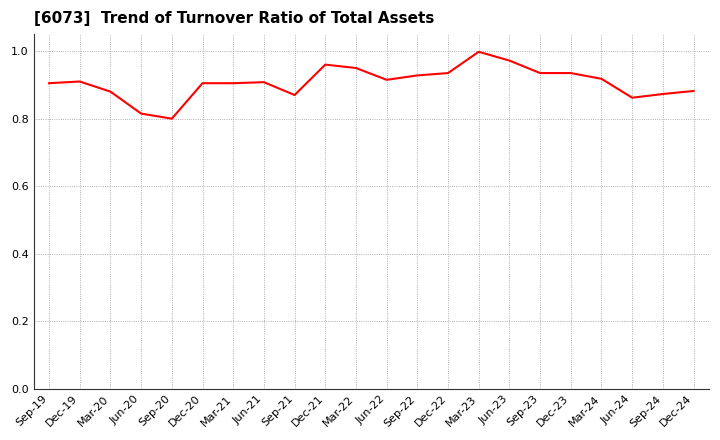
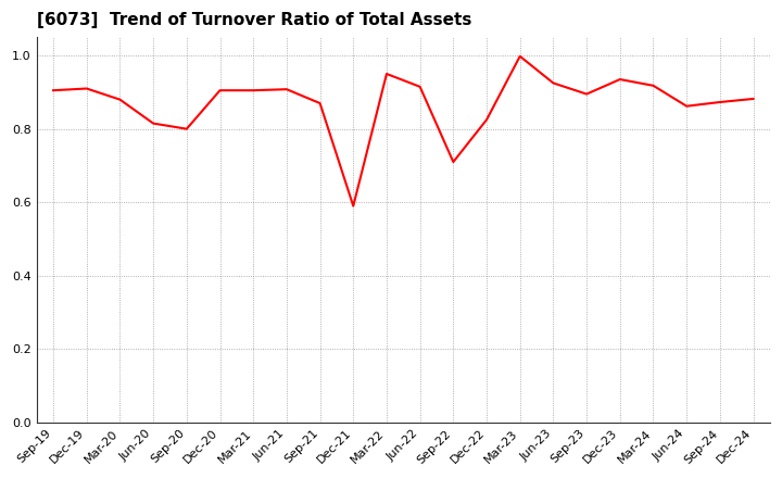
Dec-21: 0.960 -> 0.590
Sep-22: 0.928 -> 0.710
Dec-22: 0.935 -> 0.825
Jun-23: 0.972 -> 0.925
Sep-23: 0.935 -> 0.895
